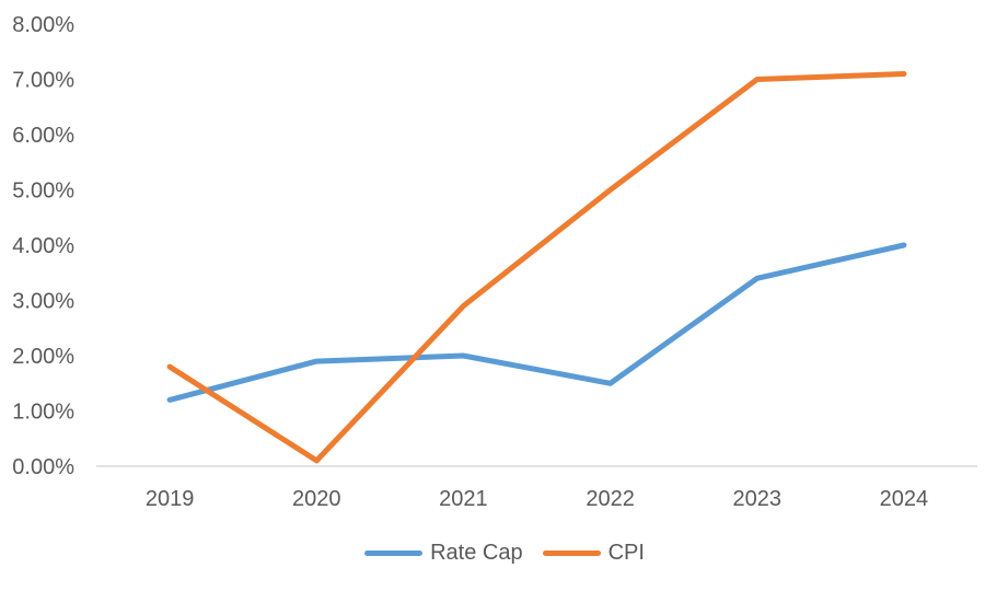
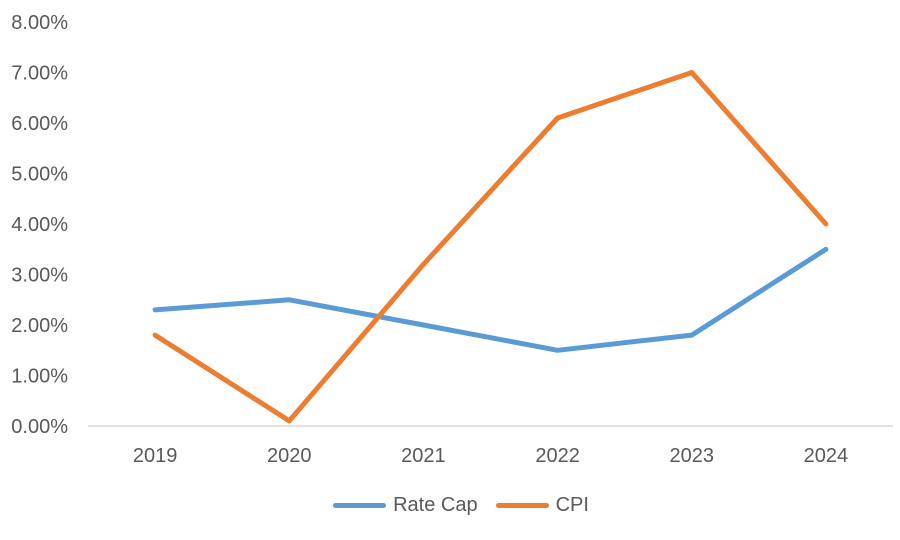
Rate Cap/2019: 1.2% -> 2.3%
Rate Cap/2020: 1.9% -> 2.5%
CPI/2021: 2.9% -> 3.2%
CPI/2022: 5.0% -> 6.1%
Rate Cap/2023: 3.4% -> 1.8%
Rate Cap/2024: 4.0% -> 3.5%
CPI/2024: 7.1% -> 4.0%
